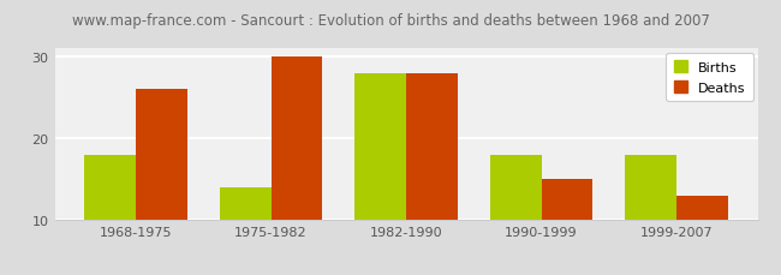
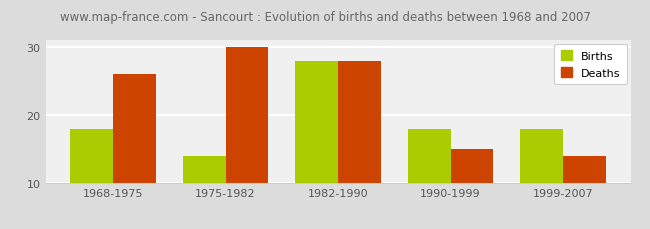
Deaths/1999-2007: 13 -> 14
